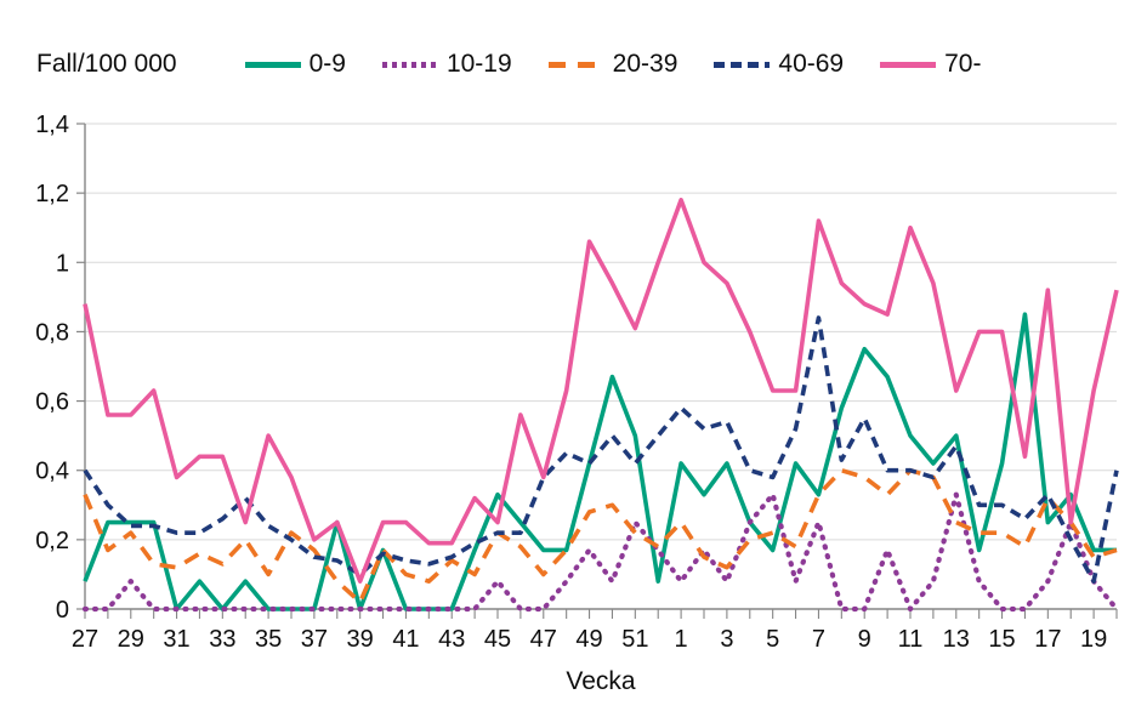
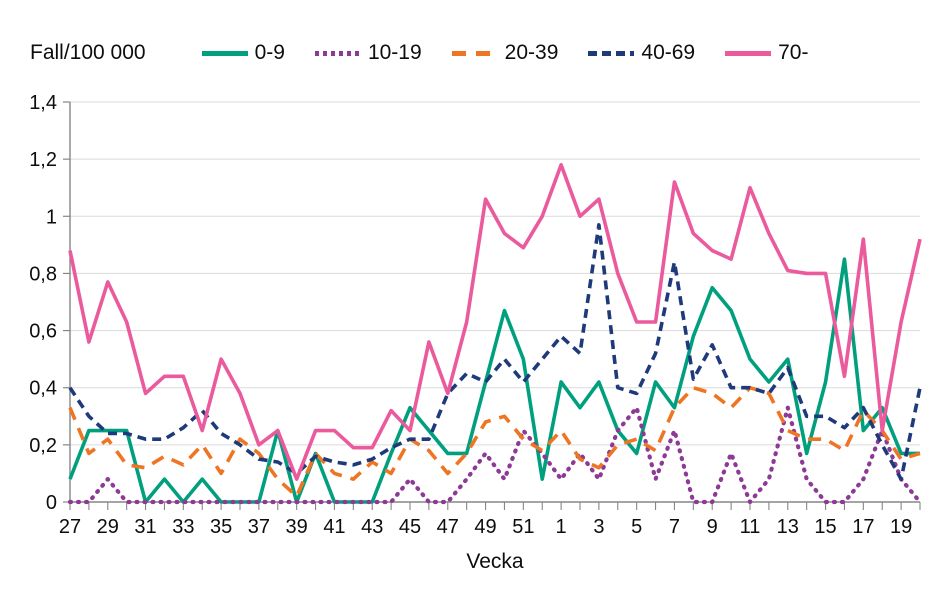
70-/29: 0,56 -> 0,77
70-/51: 0,81 -> 0,89
40-69/3: 0,54 -> 0,97
70-/3: 0,94 -> 1,06
70-/13: 0,63 -> 0,81
